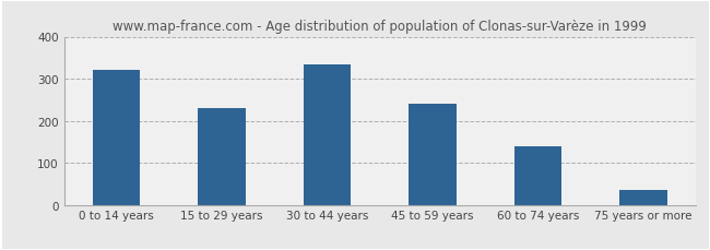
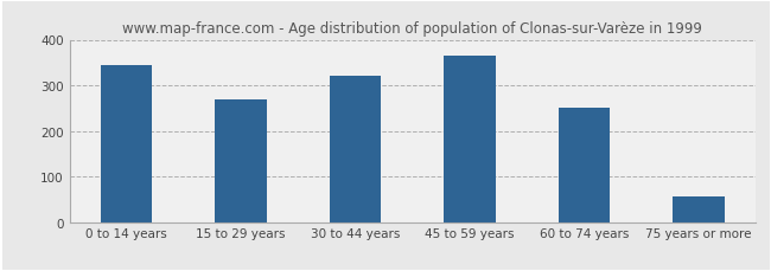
0 to 14 years: 320 -> 345
15 to 29 years: 230 -> 270
30 to 44 years: 335 -> 320
45 to 59 years: 240 -> 365
60 to 74 years: 138 -> 250
75 years or more: 35 -> 55
